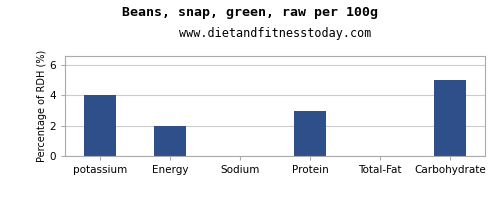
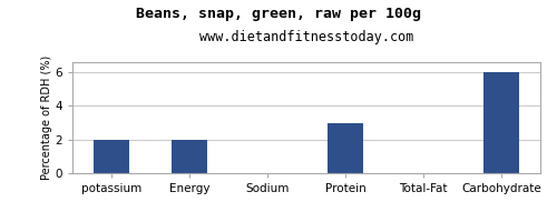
potassium: 4 -> 2
Carbohydrate: 5 -> 6
